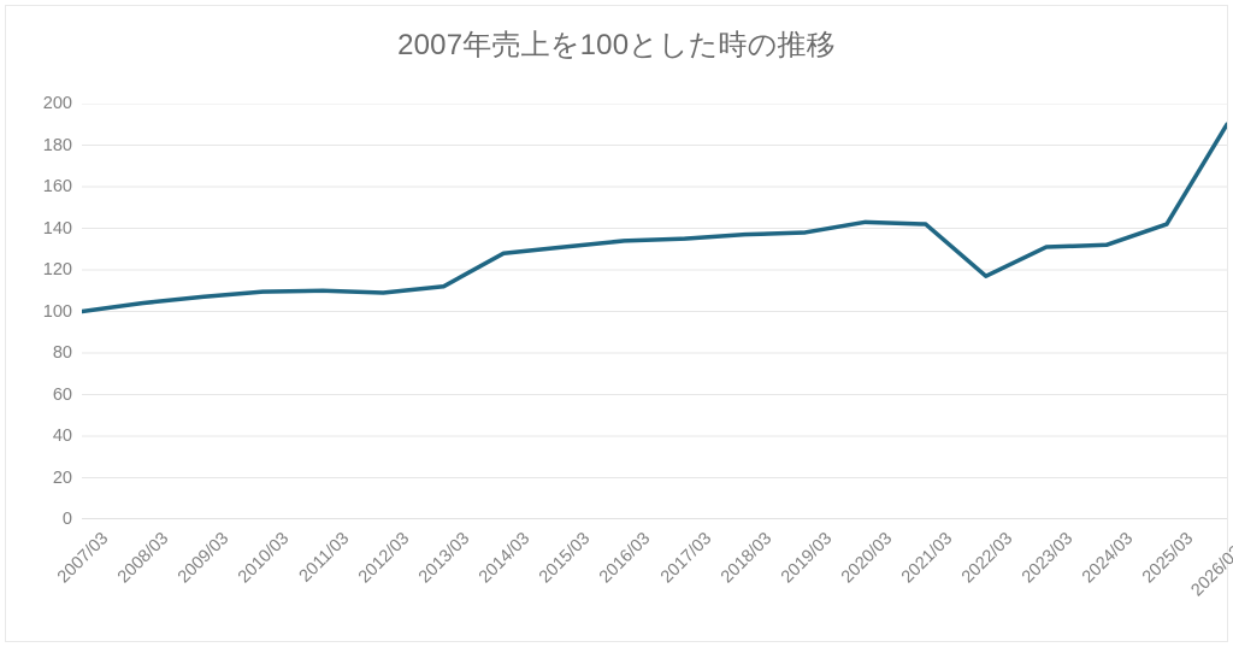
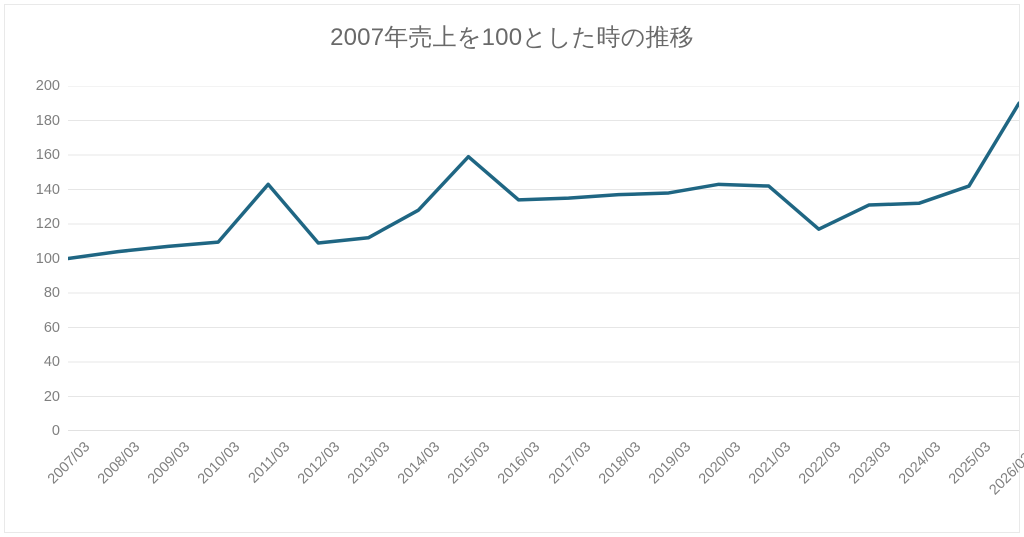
2011/03: 110 -> 143
2015/03: 131 -> 159
